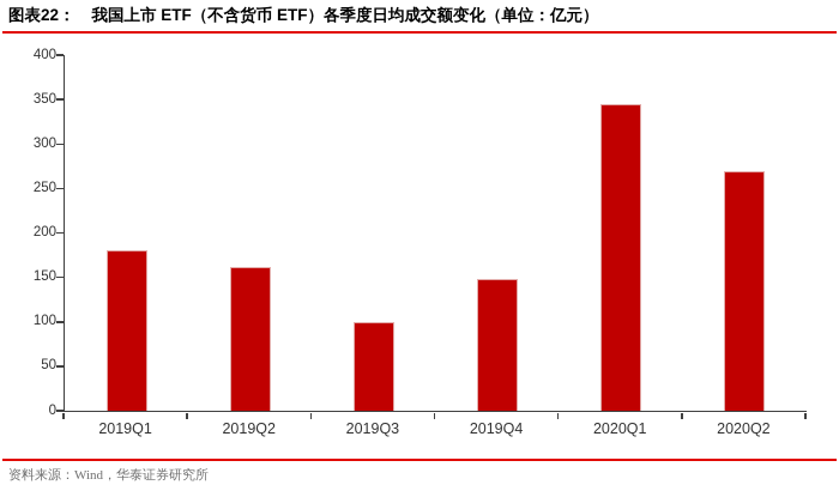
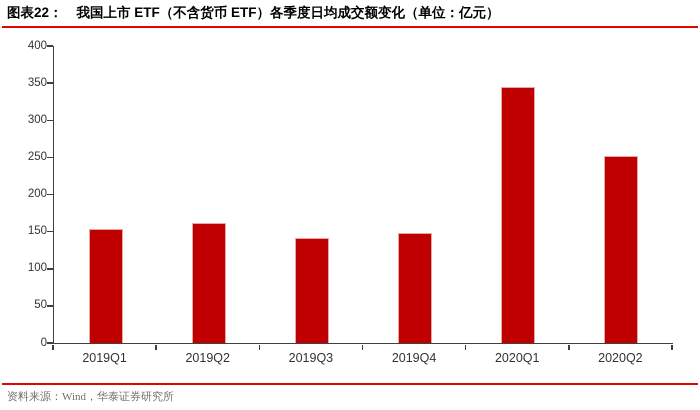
2019Q1: 180 -> 150
2019Q3: 100 -> 140
2020Q2: 270 -> 250
